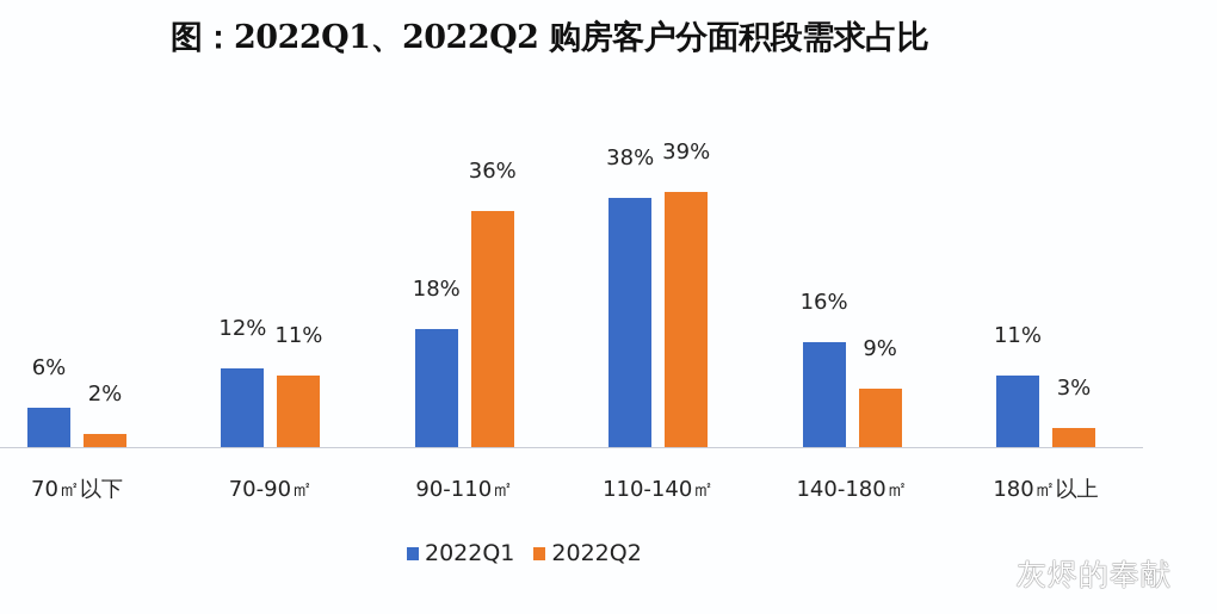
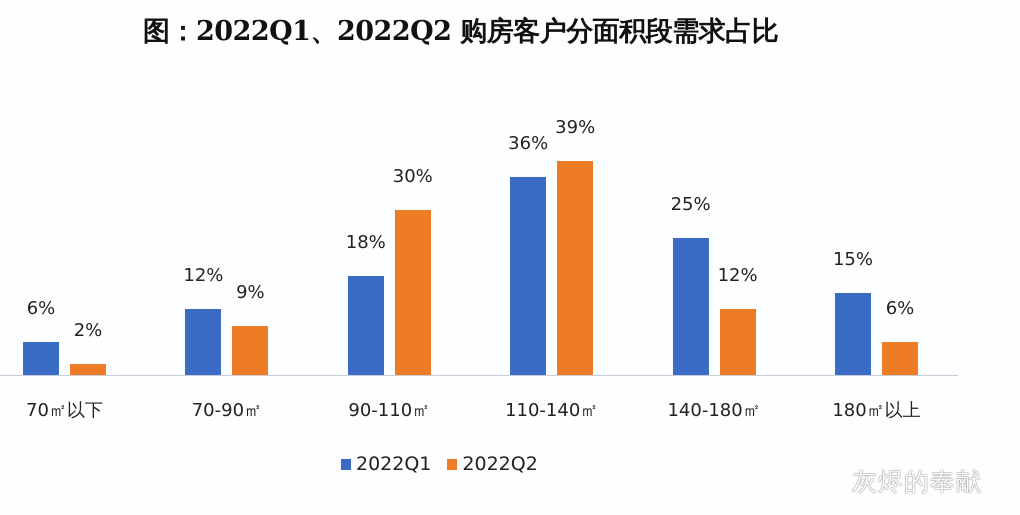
2022Q2/70-90㎡: 11% -> 9%
2022Q2/90-110㎡: 36% -> 30%
2022Q1/110-140㎡: 38% -> 36%
2022Q1/140-180㎡: 16% -> 25%
2022Q2/140-180㎡: 9% -> 12%
2022Q1/180㎡以上: 11% -> 15%
2022Q2/180㎡以上: 3% -> 6%
